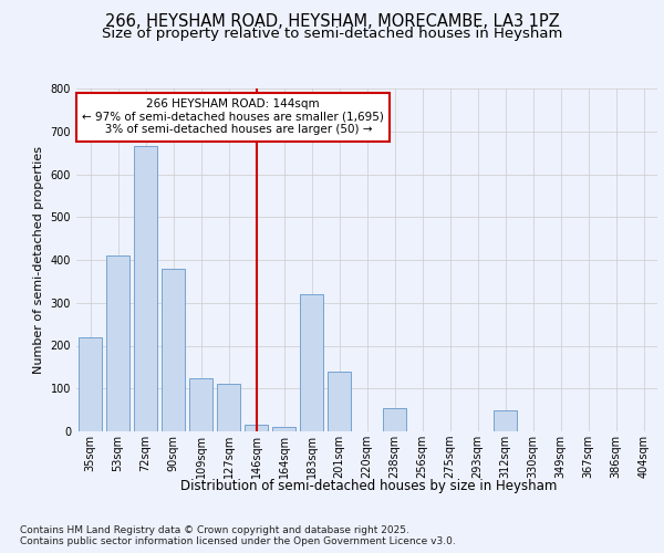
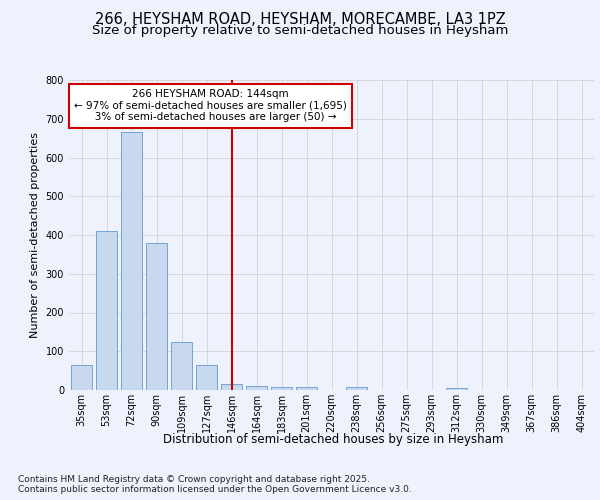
35sqm: 220 -> 65
127sqm: 110 -> 65
183sqm: 320 -> 8
201sqm: 140 -> 8
238sqm: 55 -> 8
312sqm: 50 -> 5
